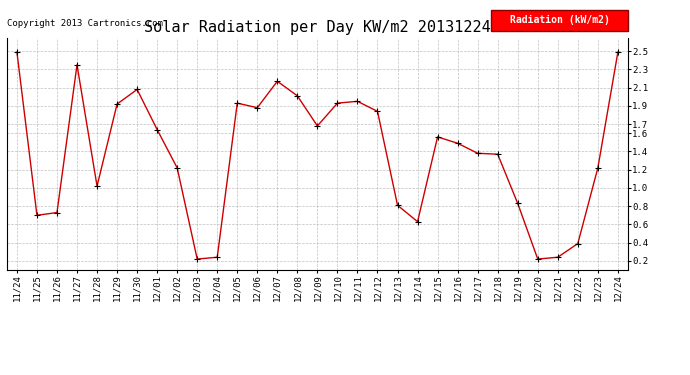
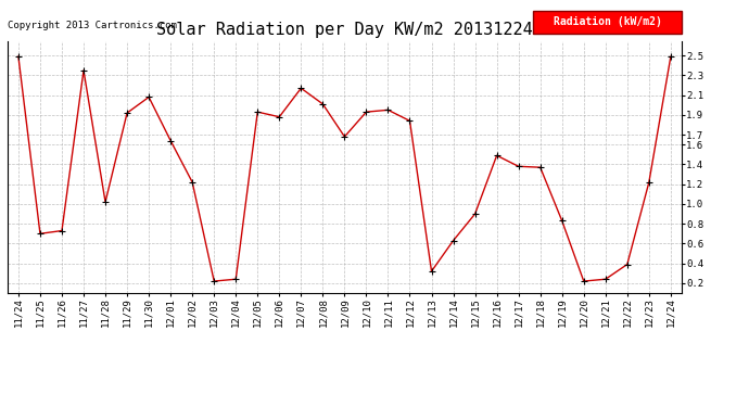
12/13: 0.81 -> 0.32
12/15: 1.56 -> 0.90
